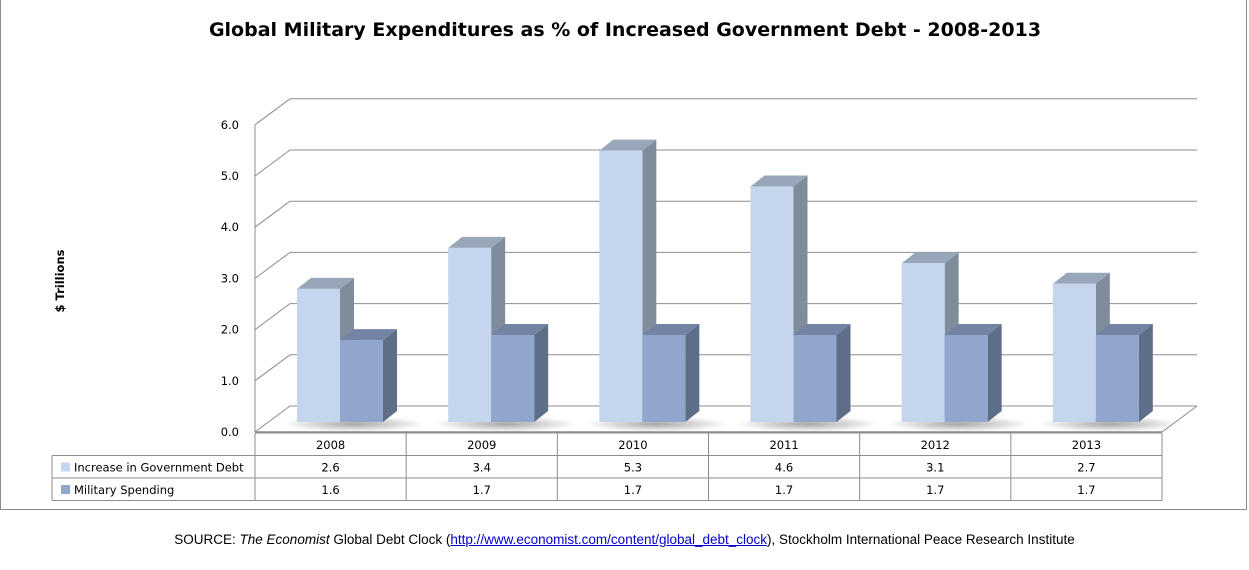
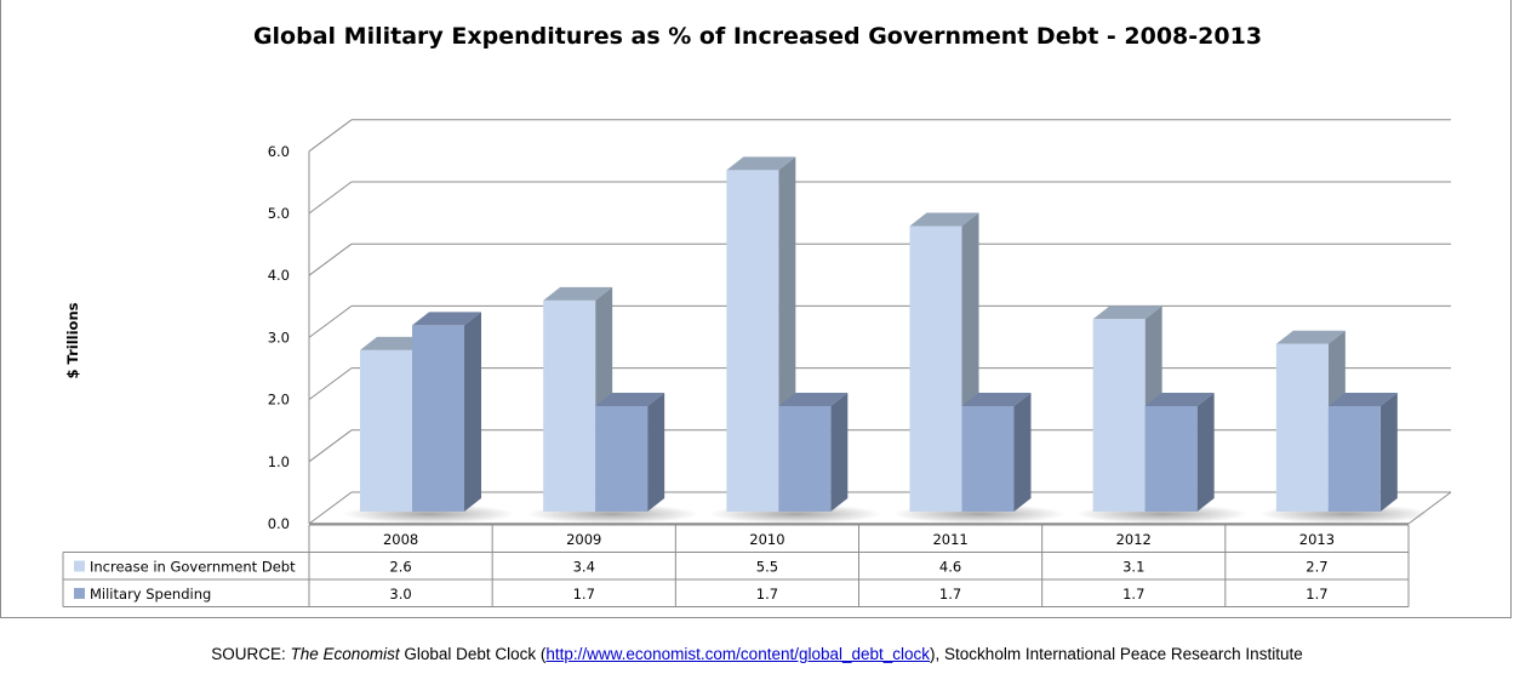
Military Spending/2008: 1.6 -> 3.0
Increase in Government Debt/2010: 5.3 -> 5.5
